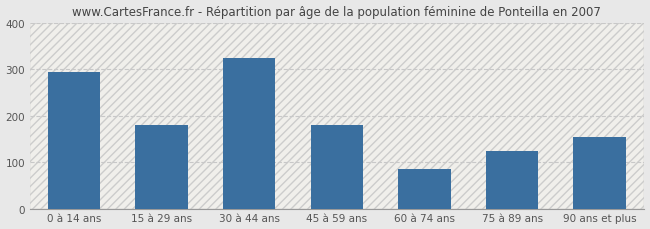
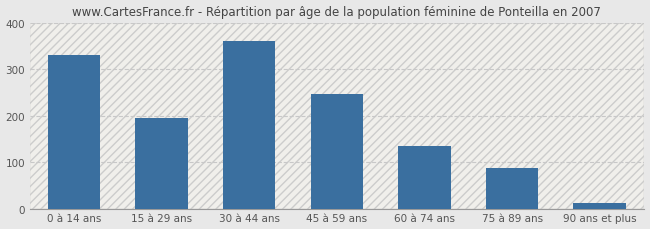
0 à 14 ans: 295 -> 330
15 à 29 ans: 180 -> 196
30 à 44 ans: 325 -> 362
45 à 59 ans: 180 -> 246
60 à 74 ans: 85 -> 134
75 à 89 ans: 125 -> 88
90 ans et plus: 155 -> 12
